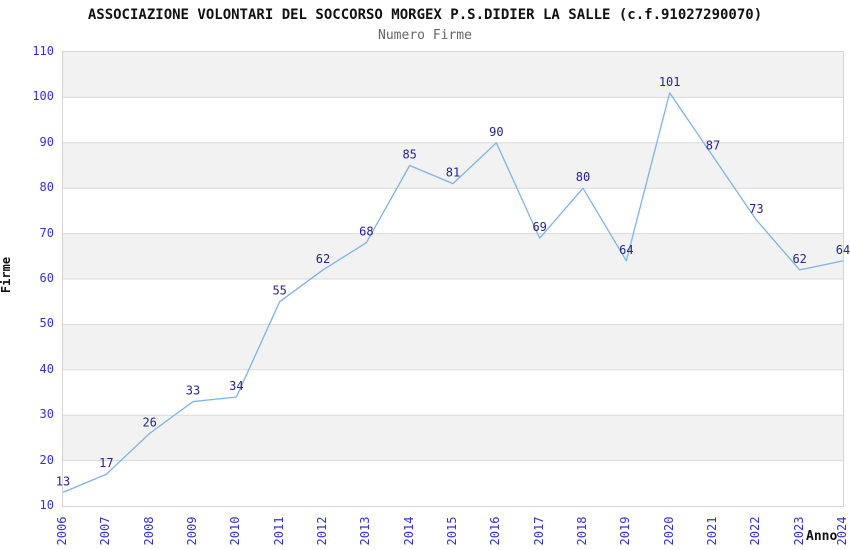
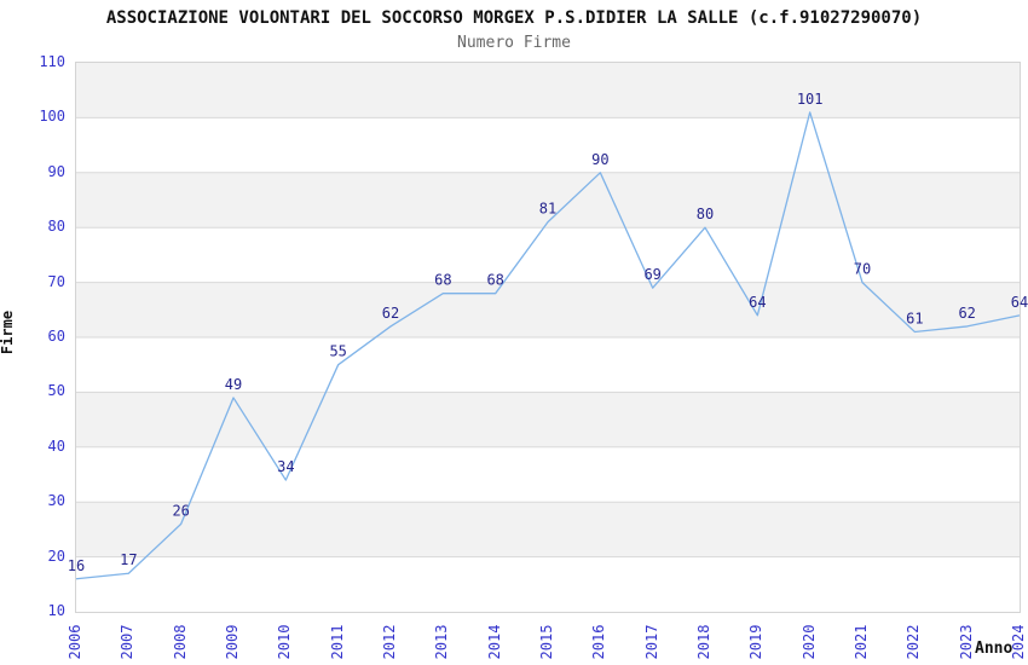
2006: 13 -> 16
2009: 33 -> 49
2014: 85 -> 68
2021: 87 -> 70
2022: 73 -> 61
